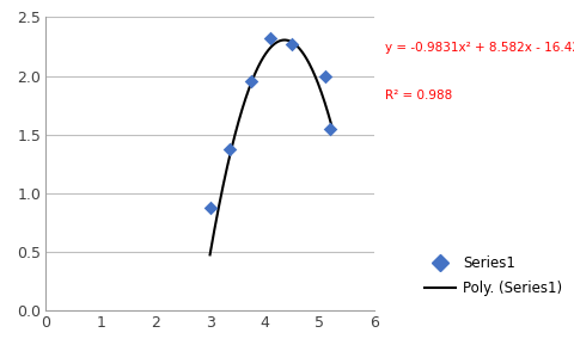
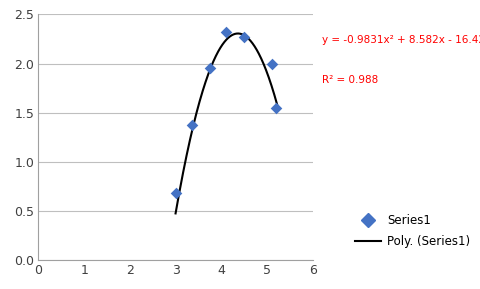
Series1/3: 0.88 -> 0.68
